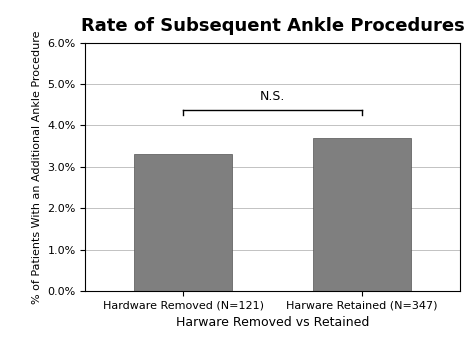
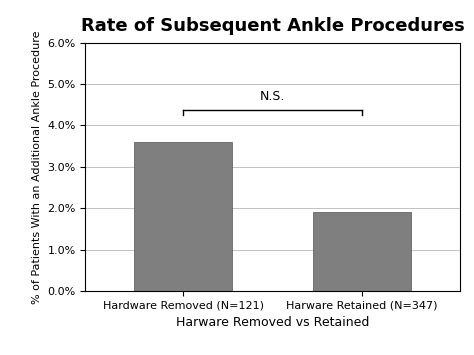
Hardware Removed (N=121): 3.3% -> 3.6%
Harware Retained (N=347): 3.7% -> 1.9%
